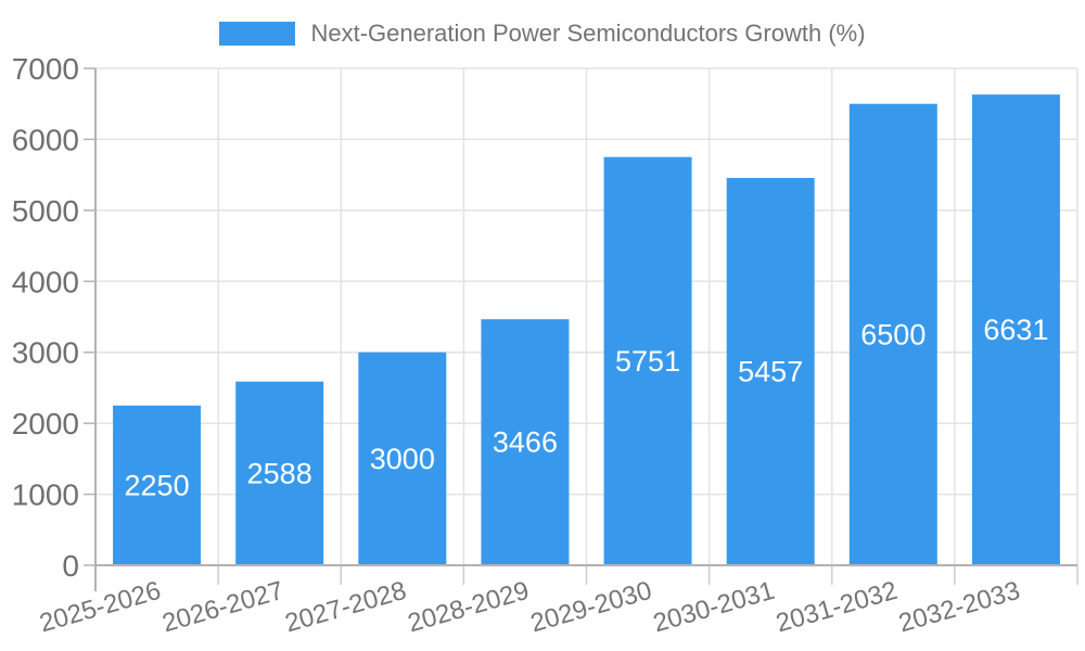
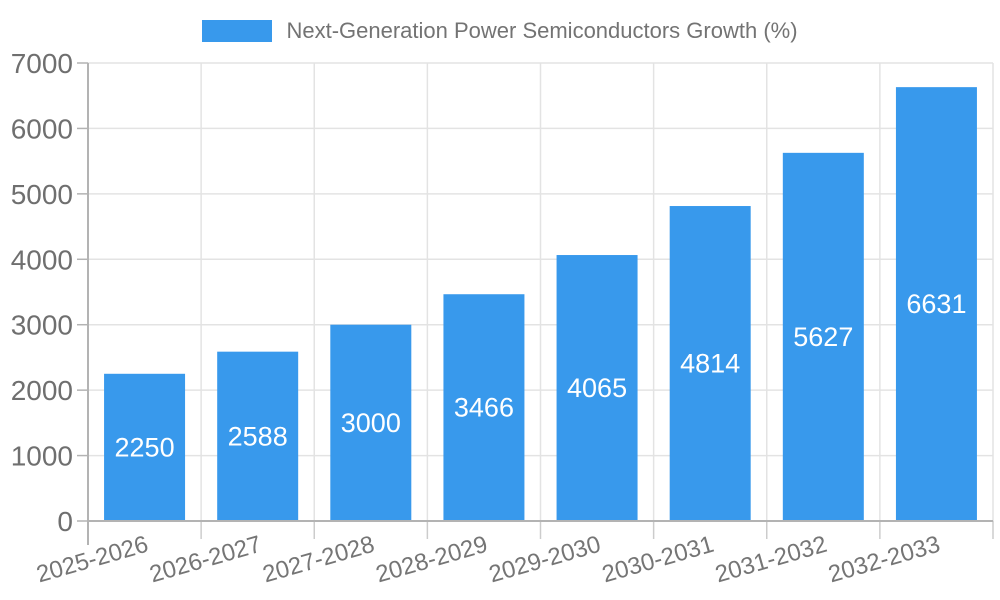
2029-2030: 5751 -> 4065
2030-2031: 5457 -> 4814
2031-2032: 6500 -> 5627
